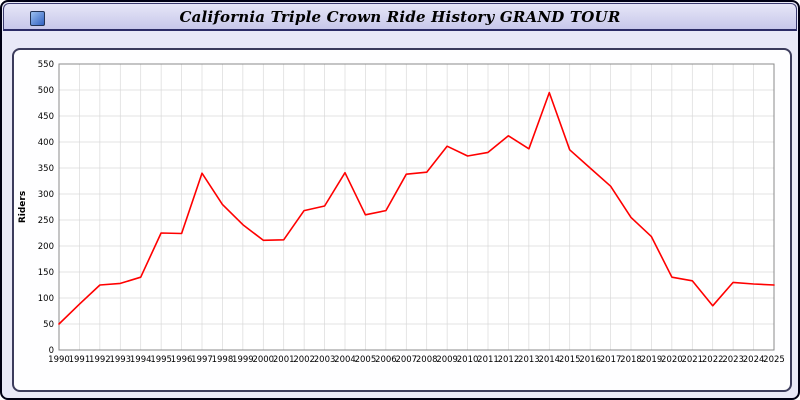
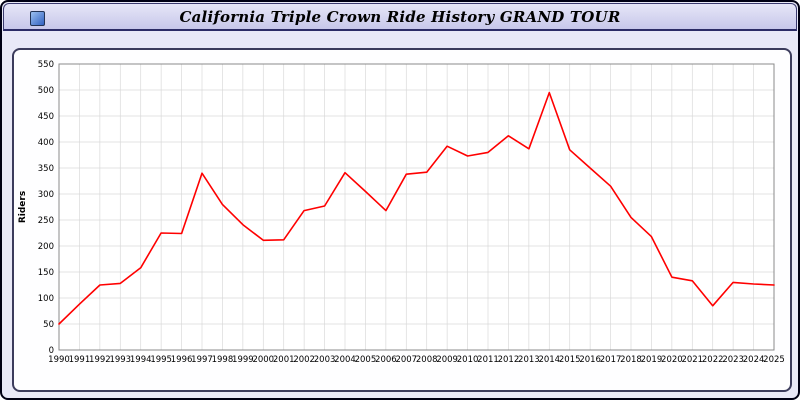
1994: 140 -> 160
2005: 260 -> 300
